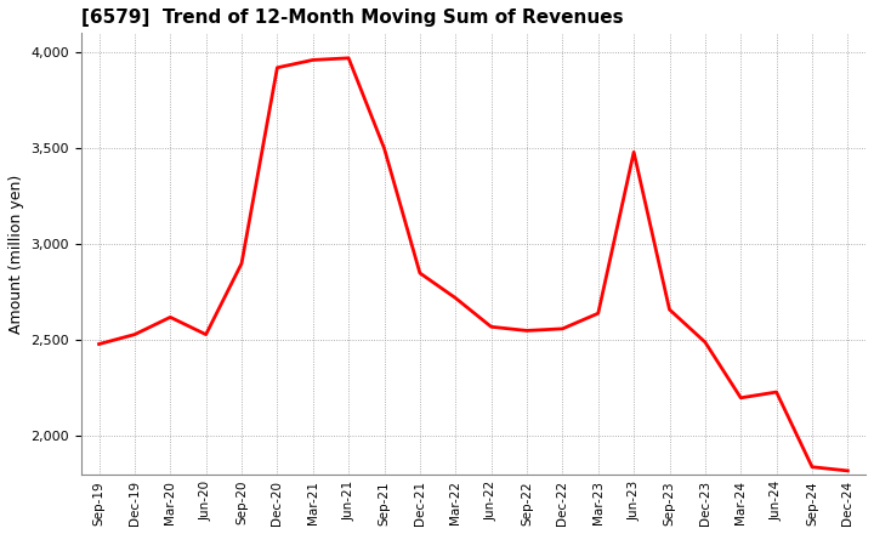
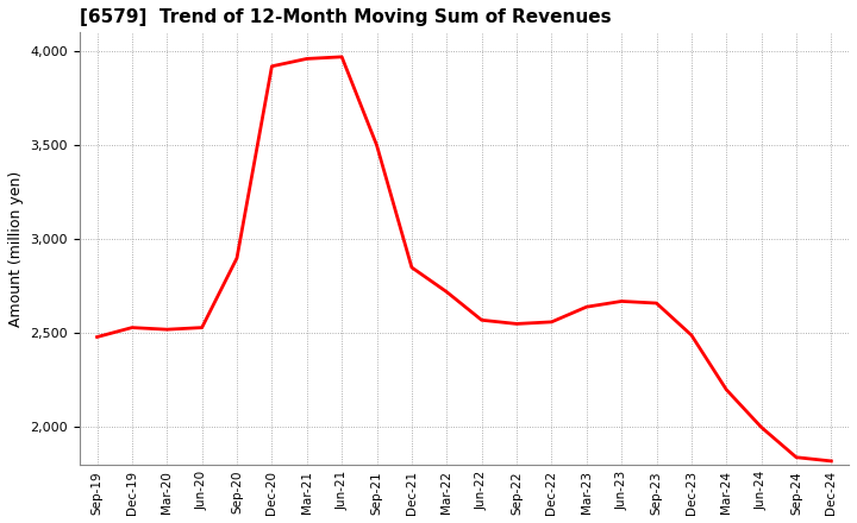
Mar-20: 2,620 -> 2,520
Jun-23: 3,480 -> 2,670
Jun-24: 2,230 -> 2,000
